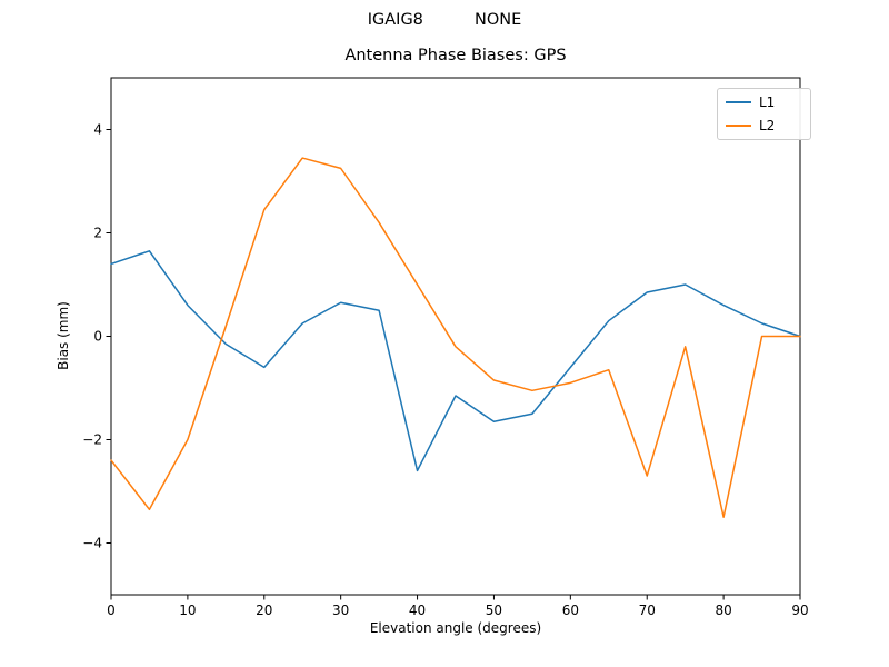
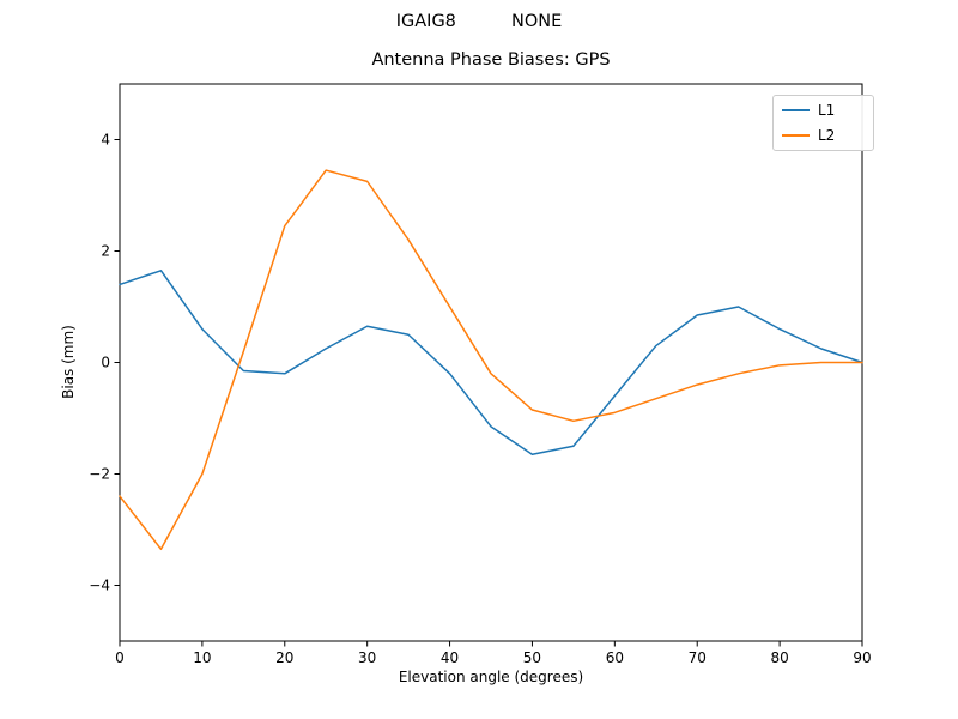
L1/20: -0.6 -> -0.2
L1/40: -2.6 -> -0.2
L2/70: -2.7 -> -0.4
L2/80: -3.5 -> -0.1
